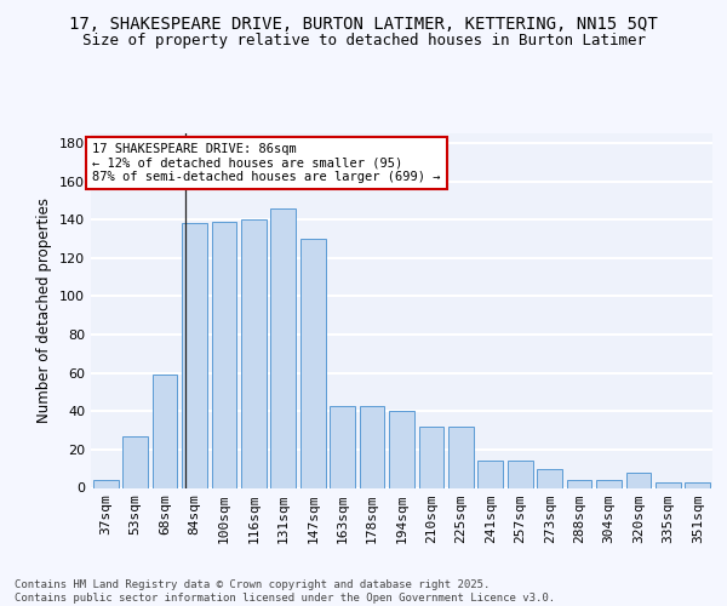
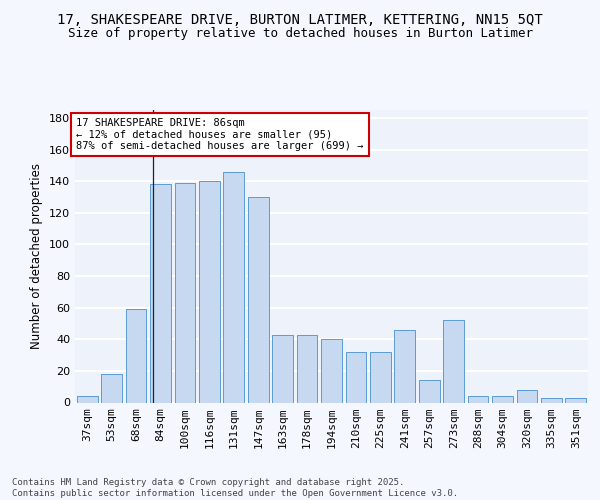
53sqm: 27 -> 18
241sqm: 14 -> 46
273sqm: 10 -> 52
